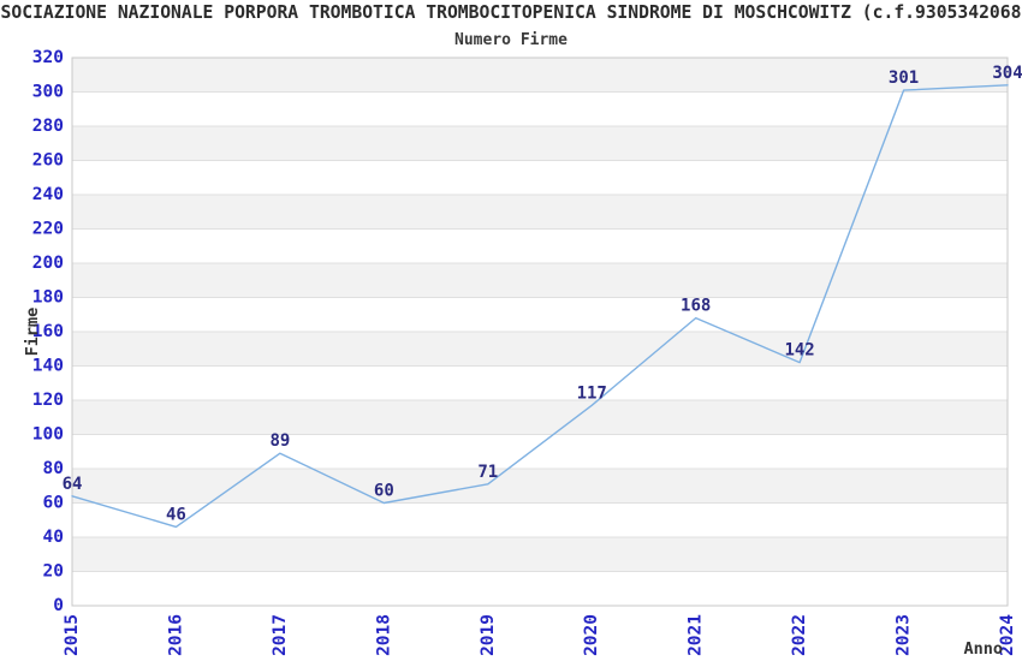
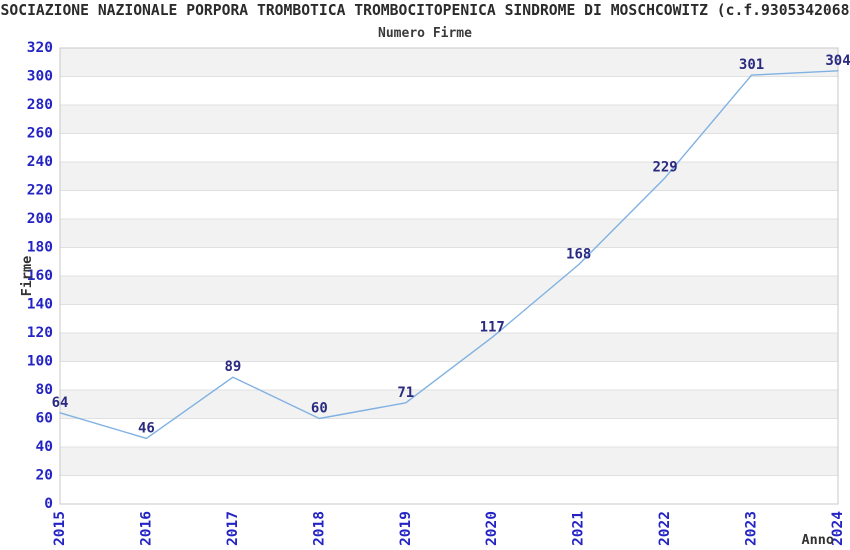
2022: 142 -> 229
